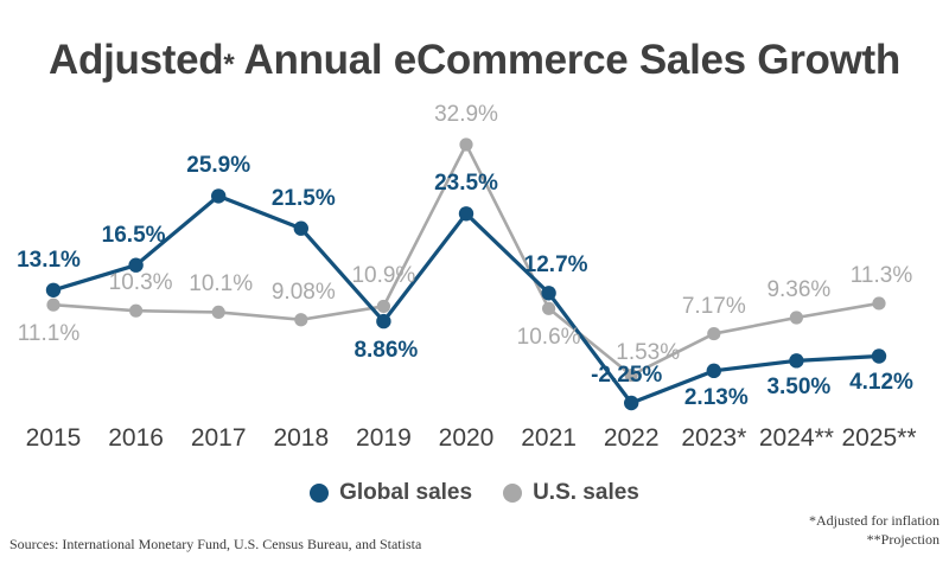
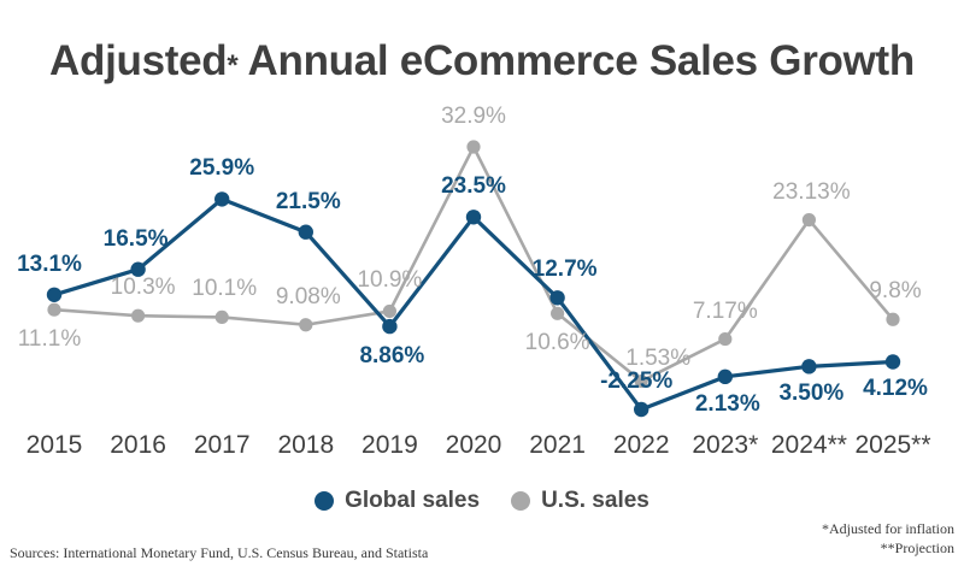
U.S. sales/2024**: 9.36% -> 23.13%
U.S. sales/2025**: 11.3% -> 9.8%
